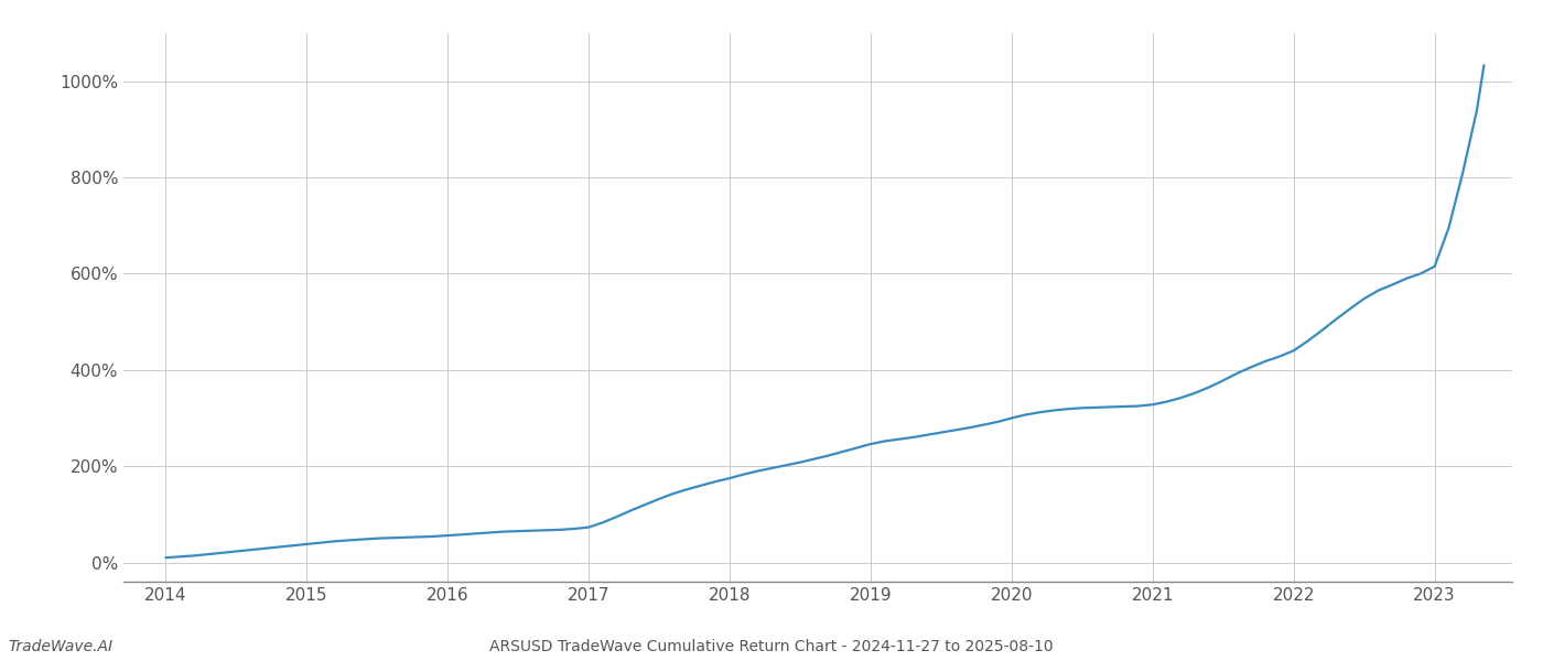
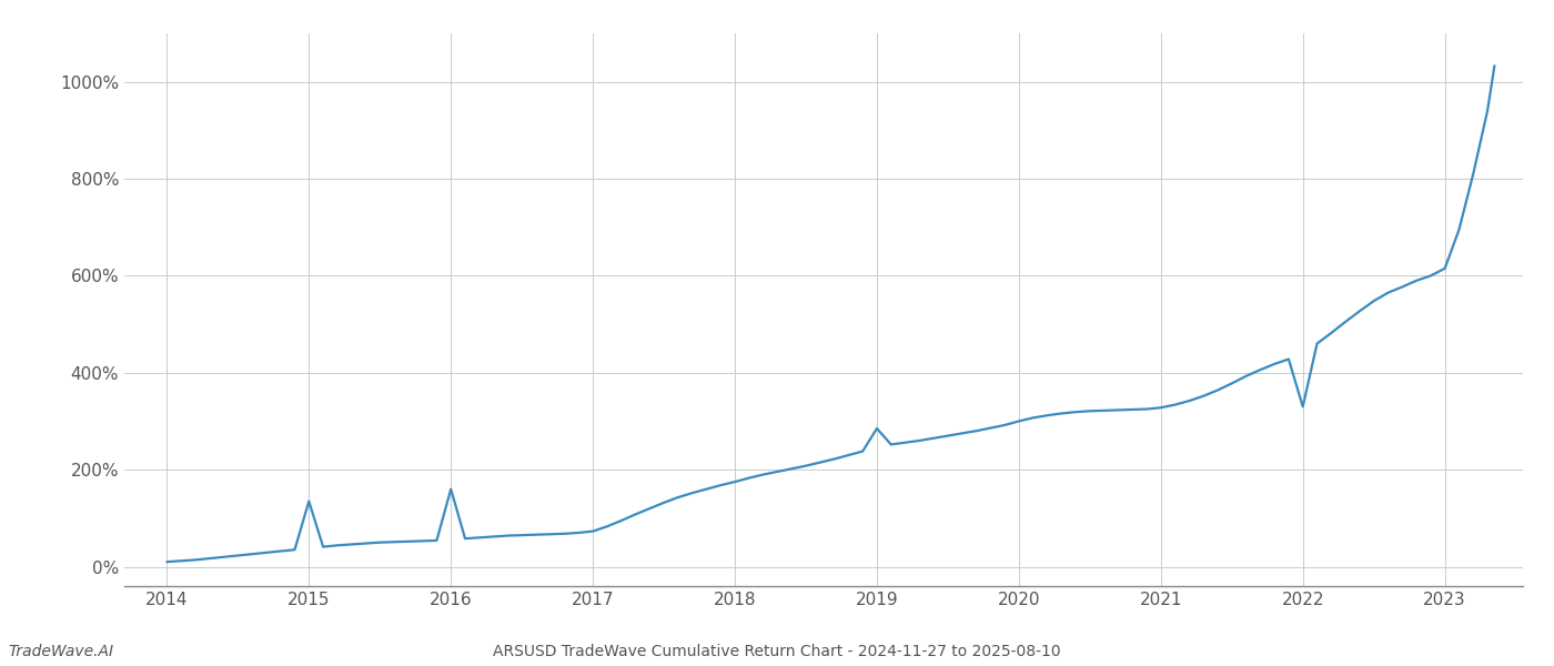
2015: 38% -> 135%
2016: 56% -> 160%
2019: 246% -> 285%
2022: 440% -> 330%
